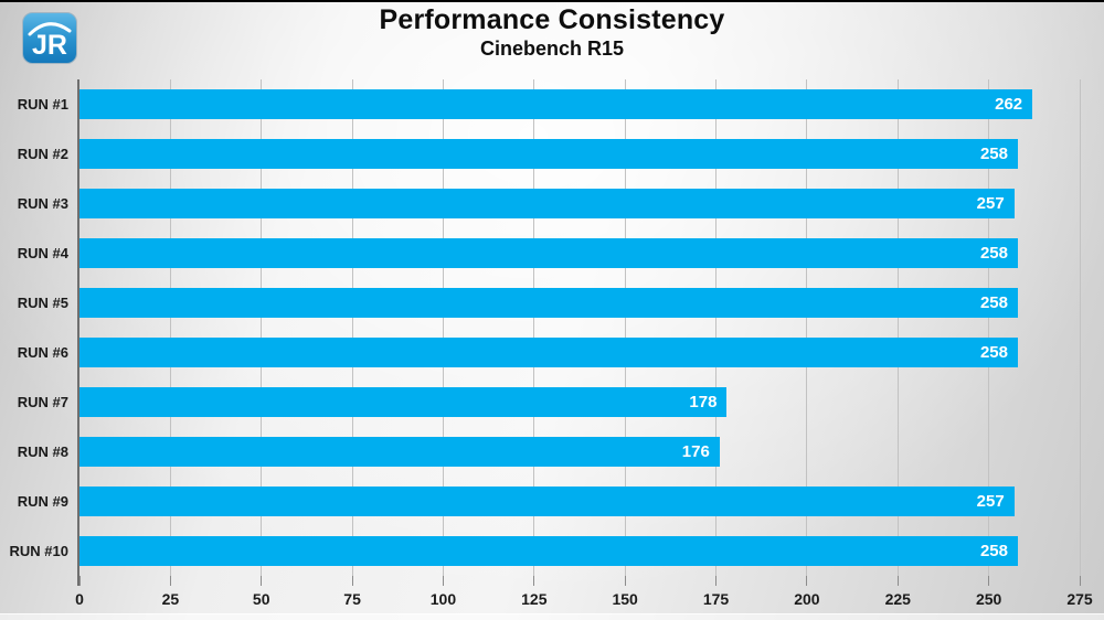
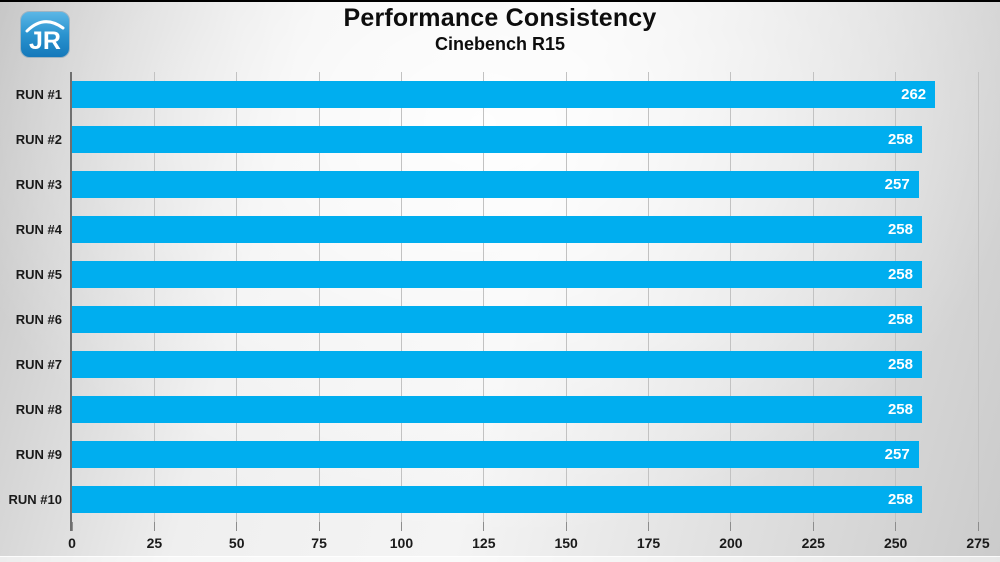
RUN #7: 178 -> 258
RUN #8: 176 -> 258
